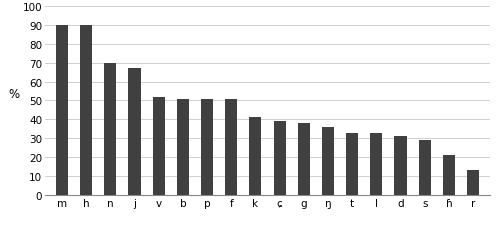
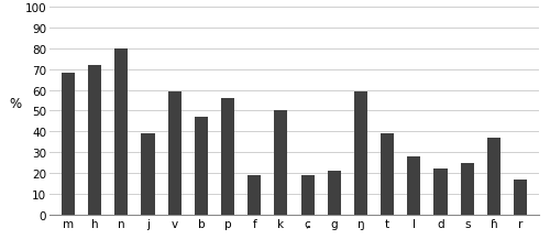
m: 90 -> 68
h: 90 -> 72
n: 70 -> 80
j: 67 -> 39
v: 52 -> 59
b: 51 -> 47
p: 51 -> 56
f: 51 -> 19
k: 41 -> 50
ɕ: 39 -> 19
g: 38 -> 21
ŋ: 36 -> 59
t: 33 -> 39
l: 33 -> 28
d: 31 -> 22
s: 29 -> 25
ɦ: 21 -> 37
r: 13 -> 17
